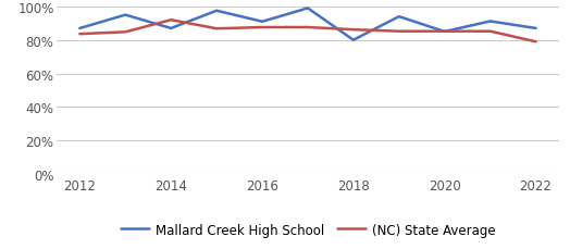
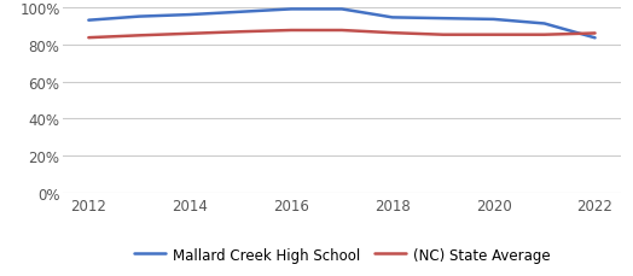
Mallard Creek High School/2012: 87% -> 93%
Mallard Creek High School/2014: 87% -> 96%
(NC) State Average/2014: 92% -> 86%
Mallard Creek High School/2016: 91% -> 99%
Mallard Creek High School/2018: 80% -> 94%
Mallard Creek High School/2020: 85% -> 94%
Mallard Creek High School/2022: 87% -> 83%
(NC) State Average/2022: 79% -> 86%
